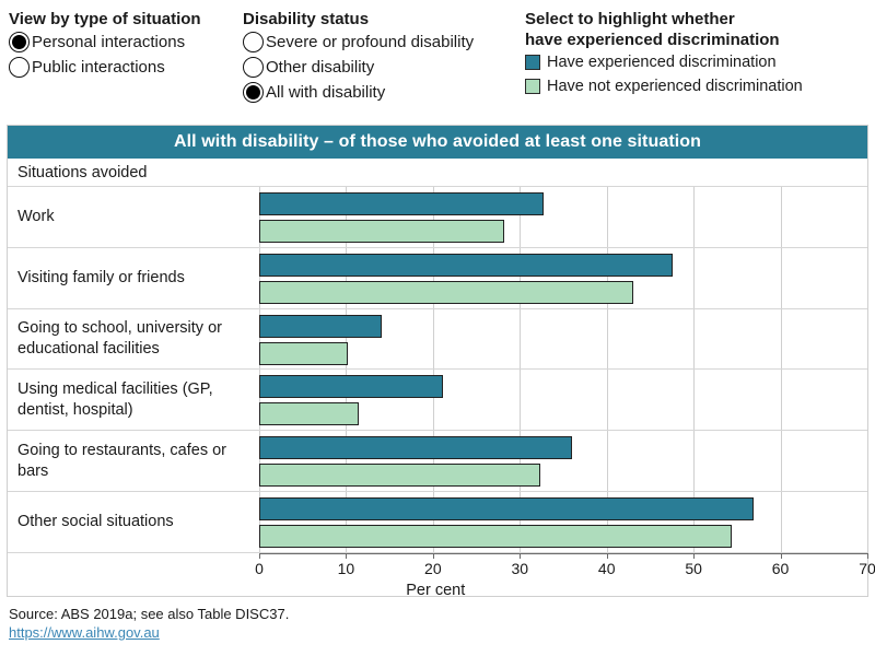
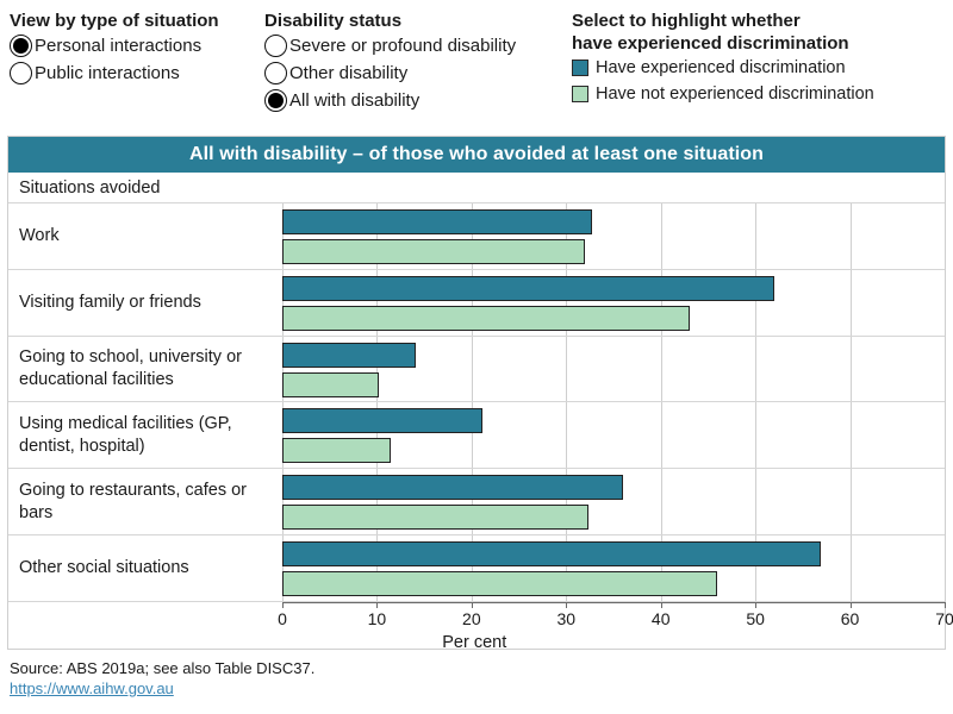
Have not experienced discrimination/Work: 28 -> 32
Have experienced discrimination/Visiting family or friends: 48 -> 52
Have not experienced discrimination/Other social situations: 54 -> 46
